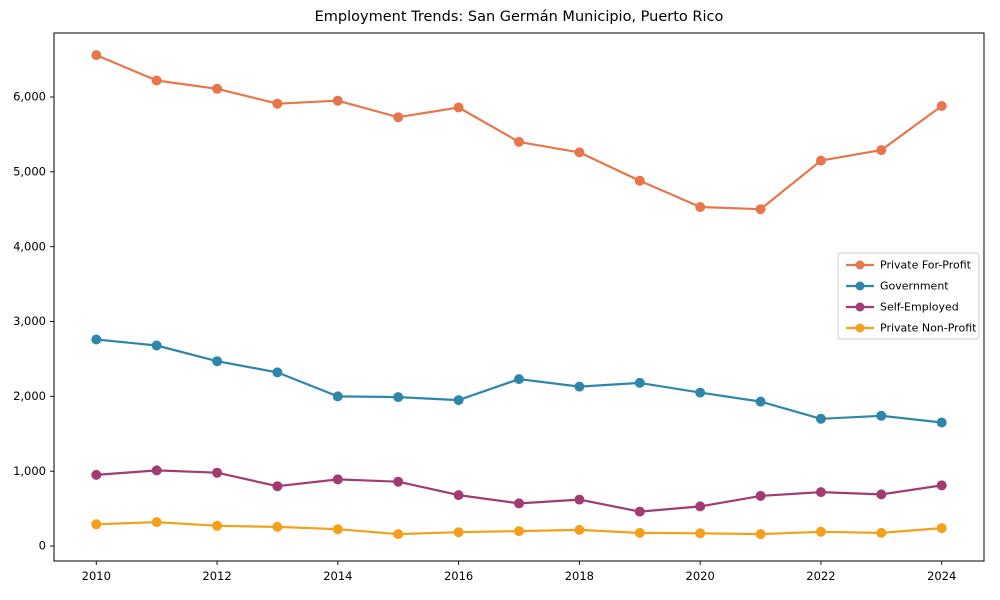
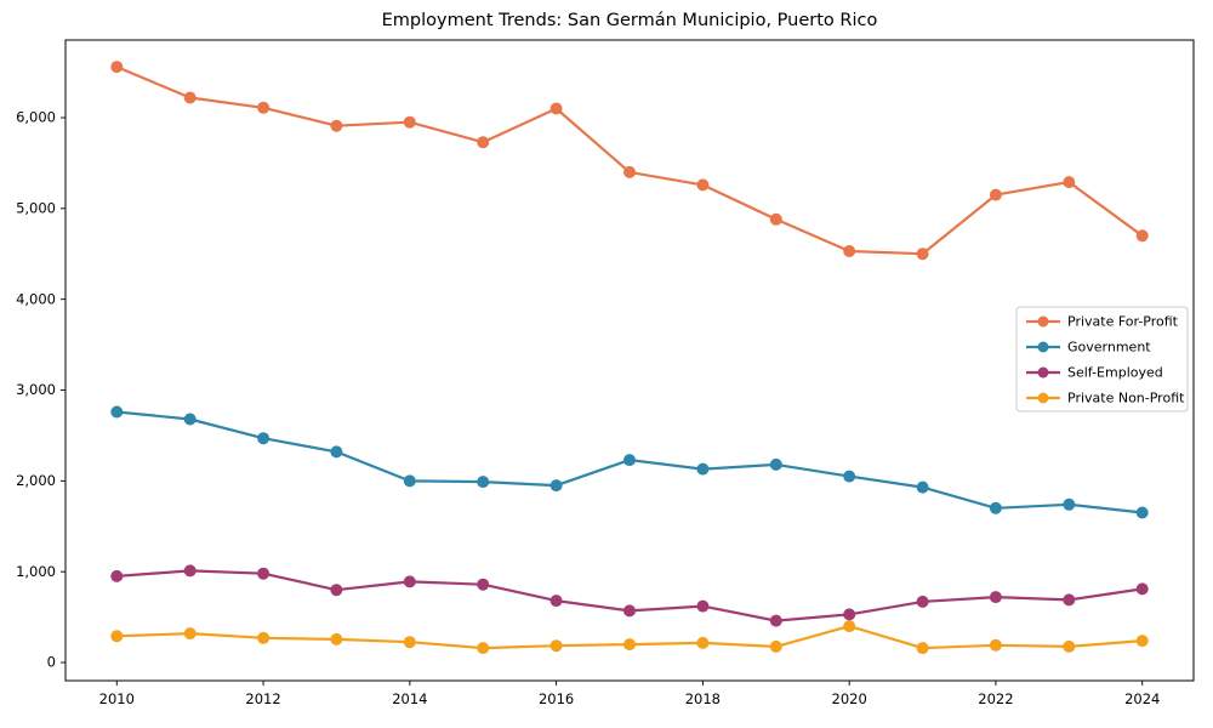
Private For-Profit/2016: 5900 -> 6100
Private Non-Profit/2020: 200 -> 400
Private For-Profit/2024: 5900 -> 4700
